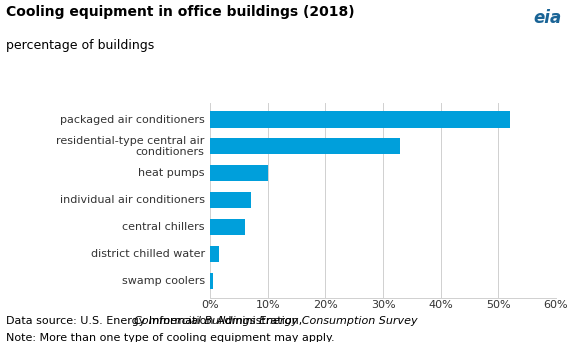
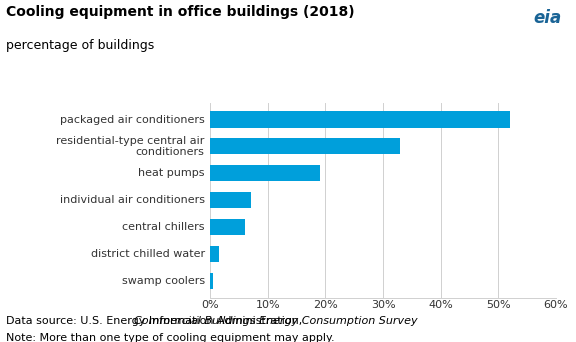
heat pumps: 10.0% -> 19.0%
